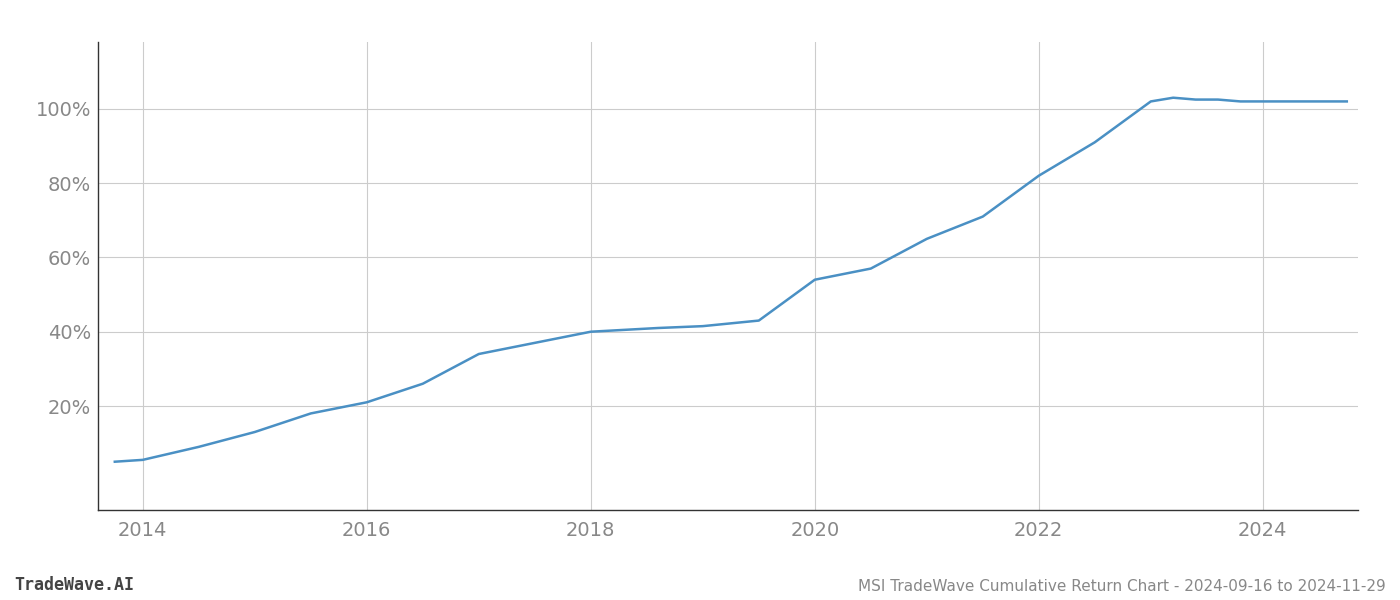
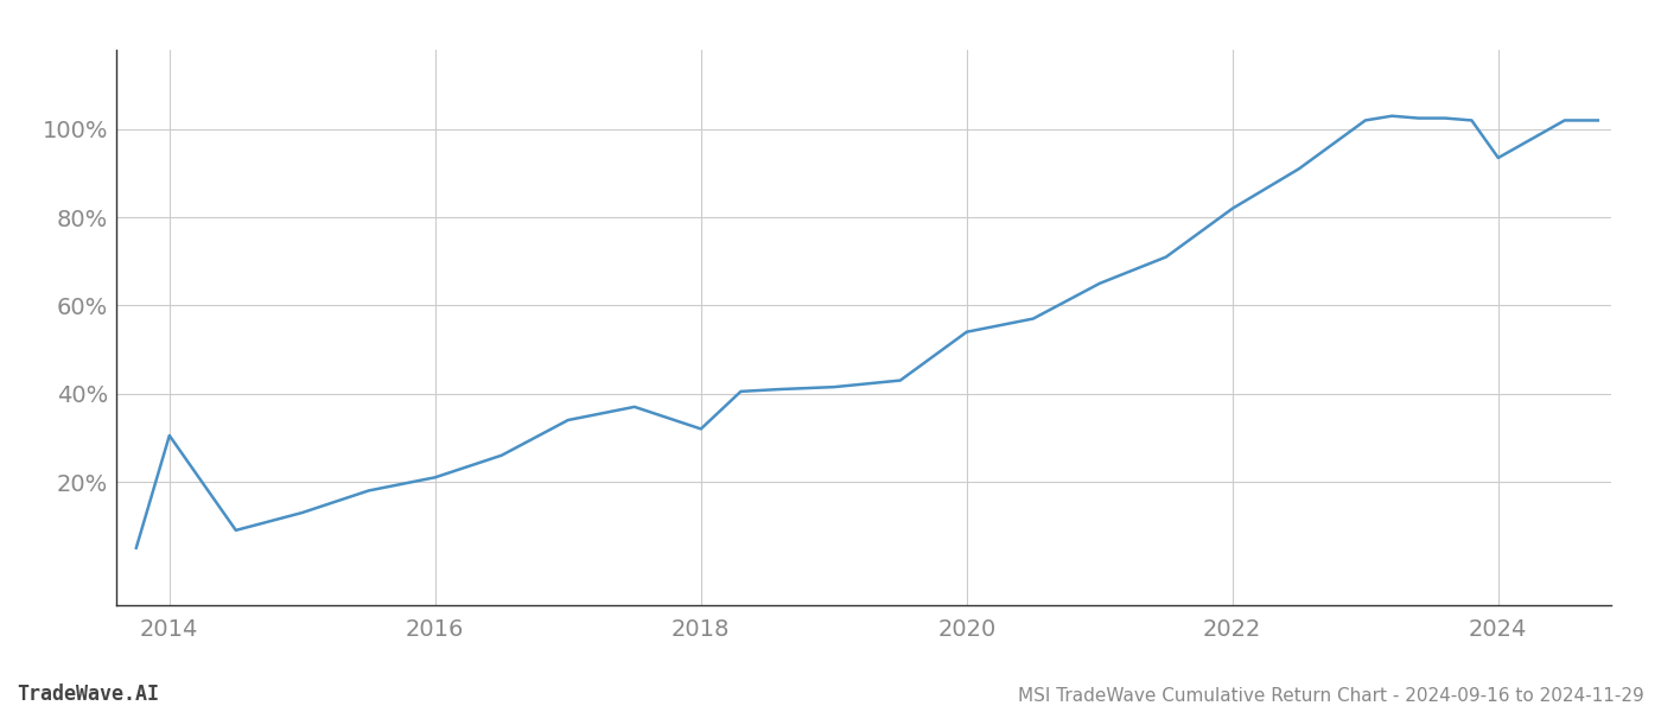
2014: 5.5% -> 30.5%
2018: 40.0% -> 32.0%
2024: 102.0% -> 93.5%
